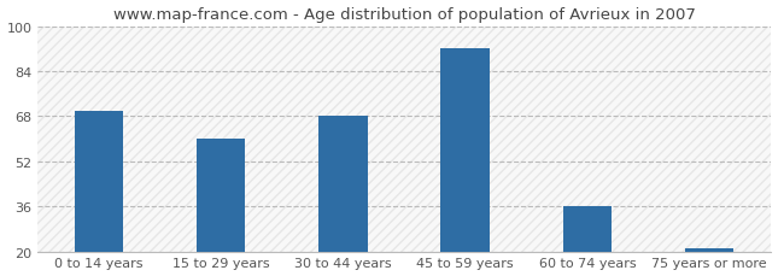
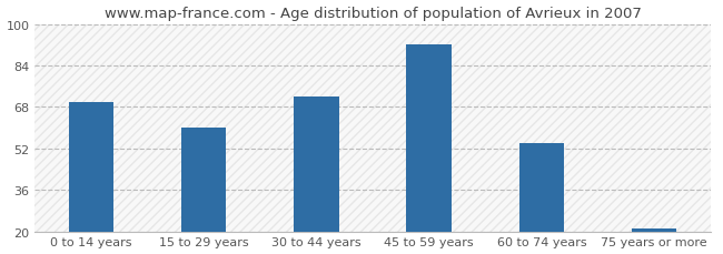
30 to 44 years: 68 -> 72
60 to 74 years: 36 -> 54
